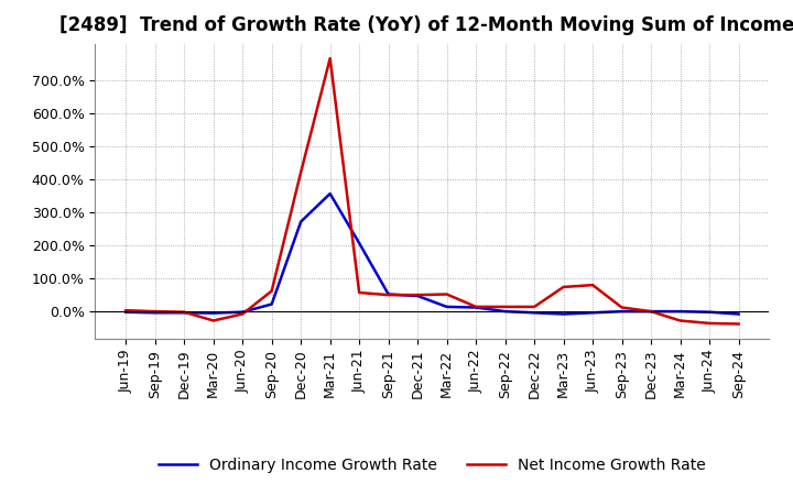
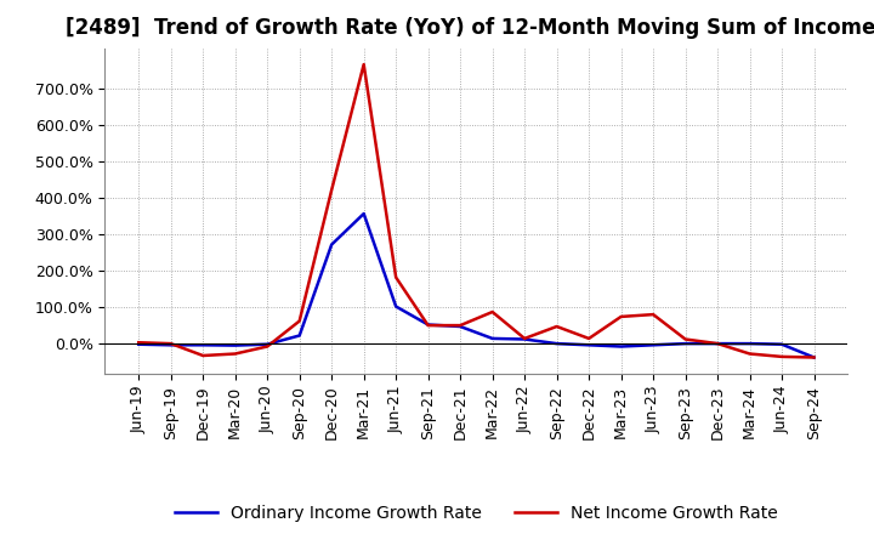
Net Income Growth Rate/Dec-19: -4% -> -35%
Ordinary Income Growth Rate/Jun-21: 205% -> 100%
Net Income Growth Rate/Jun-21: 55% -> 180%
Net Income Growth Rate/Mar-22: 50% -> 85%
Net Income Growth Rate/Sep-22: 12% -> 45%
Ordinary Income Growth Rate/Sep-24: -10% -> -40%
